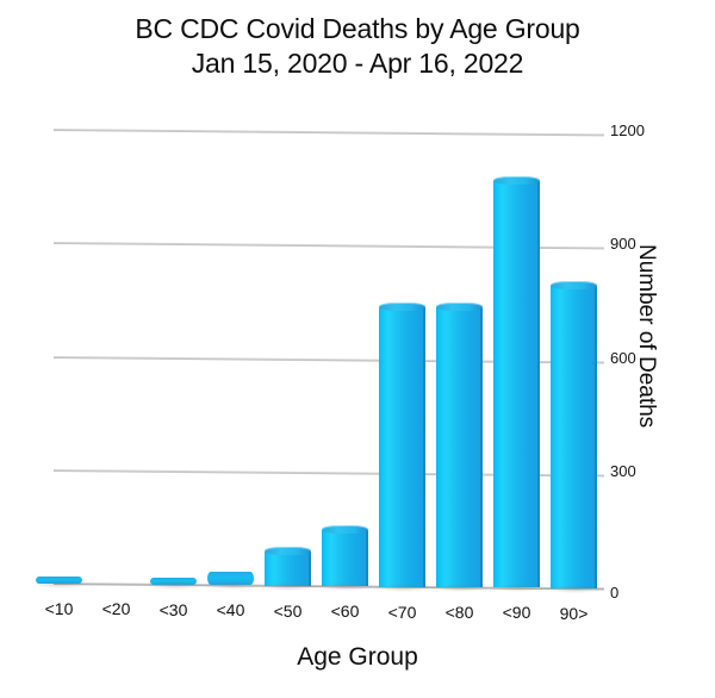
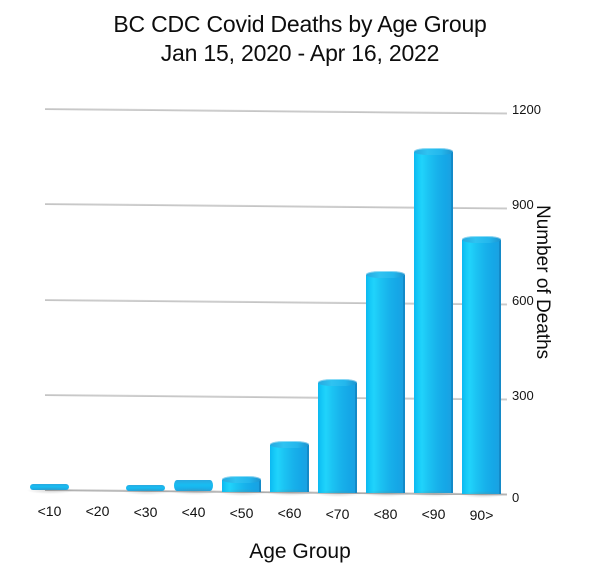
<50: 90 -> 40
<70: 740 -> 340
<80: 740 -> 680
